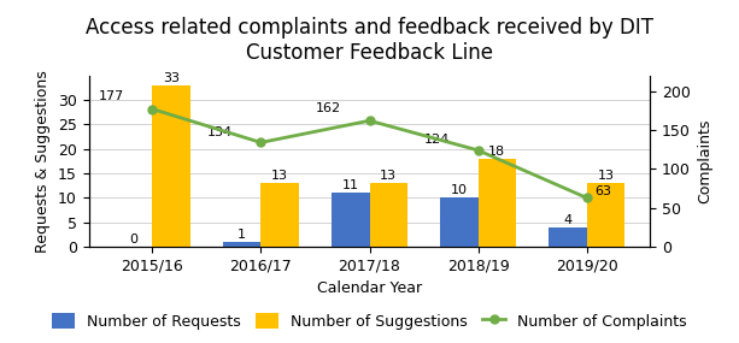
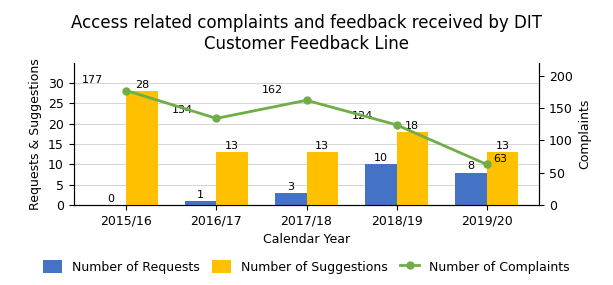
Number of Suggestions/2015/16: 33 -> 28
Number of Requests/2017/18: 11 -> 3
Number of Requests/2019/20: 4 -> 8
